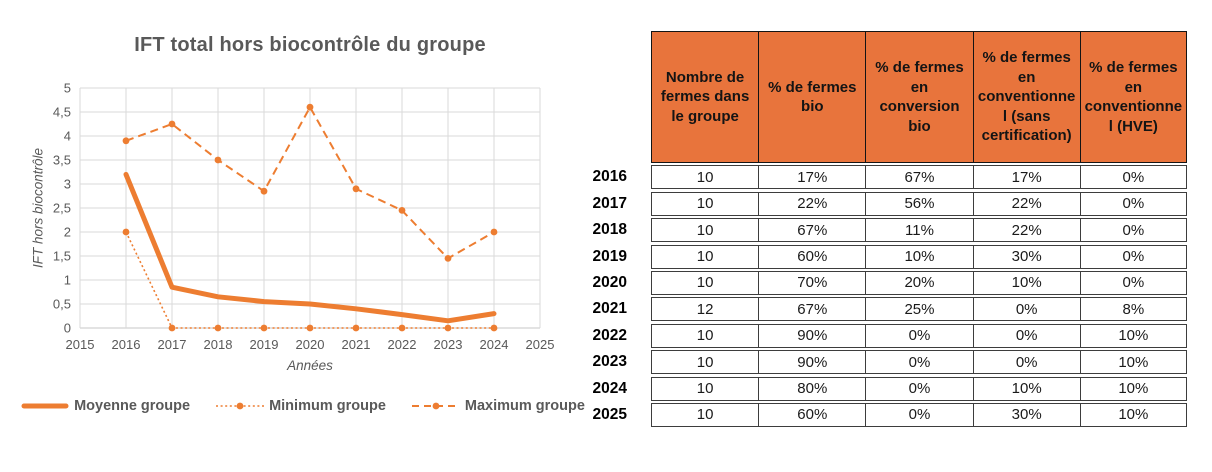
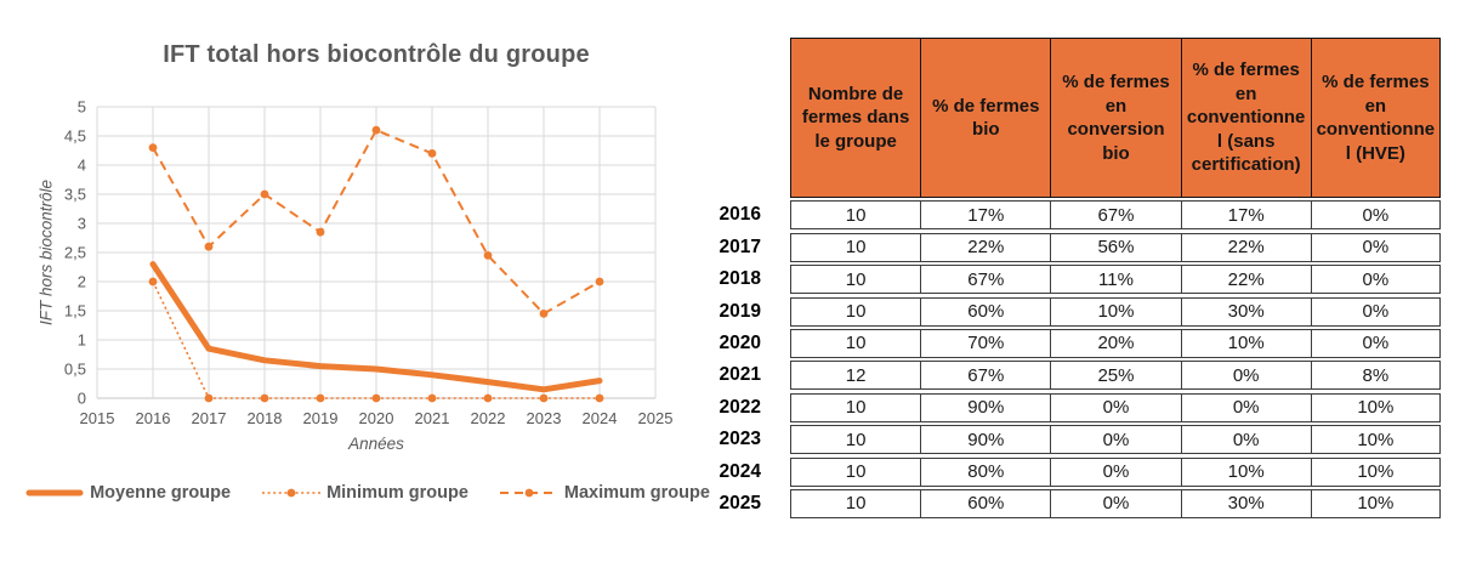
Moyenne groupe/2016: 3.2 -> 2.3
Maximum groupe/2016: 3.9 -> 4.3
Maximum groupe/2017: 4.2 -> 2.6
Maximum groupe/2021: 2.9 -> 4.2
